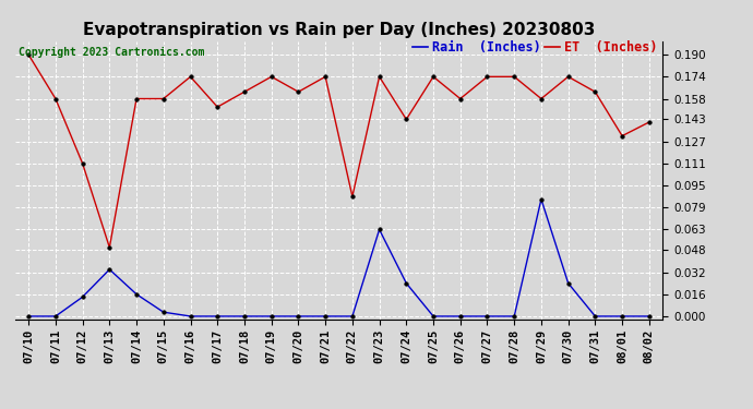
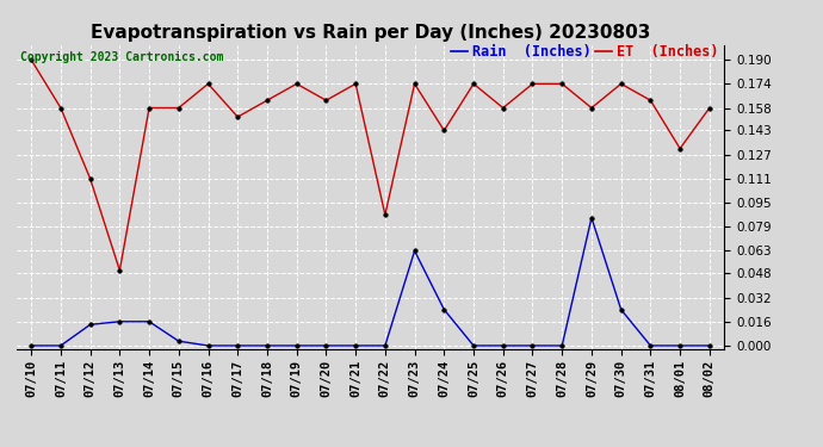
Rain (Inches)/07/13: 0.034 -> 0.016
ET (Inches)/08/02: 0.141 -> 0.158
